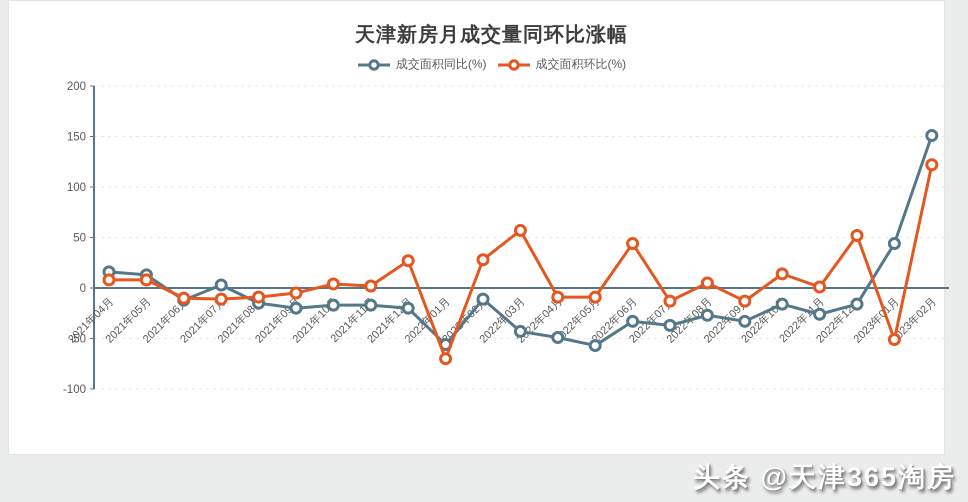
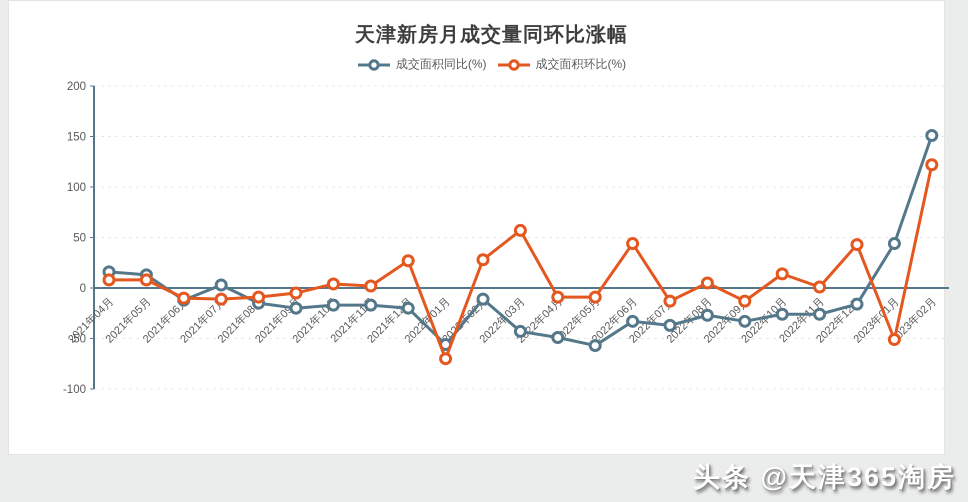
成交面积同比(%)/2022年10月: -16 -> -26
成交面积环比(%)/2022年12月: 52 -> 43
